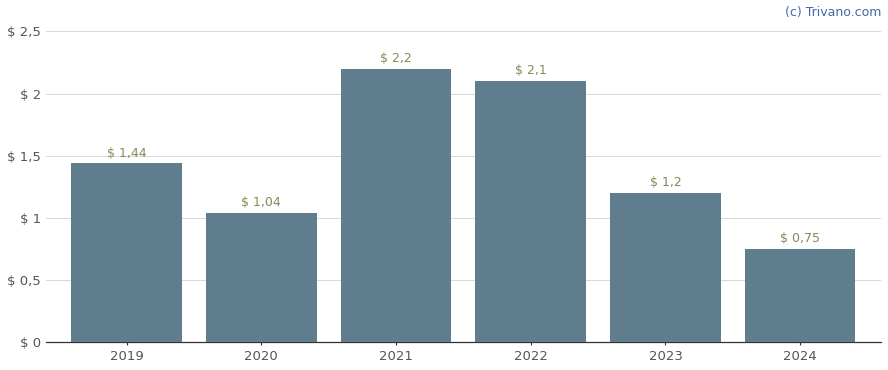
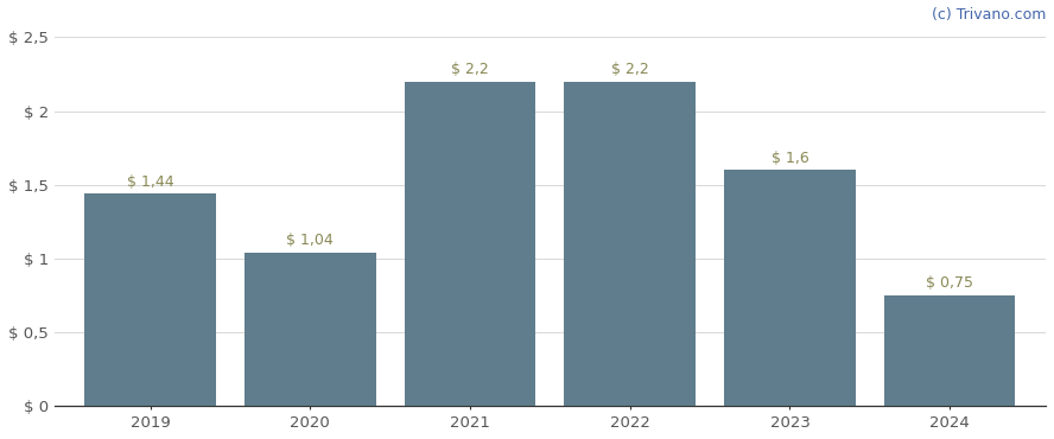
2022: 2,1 -> 2,2
2023: 1,2 -> 1,6
